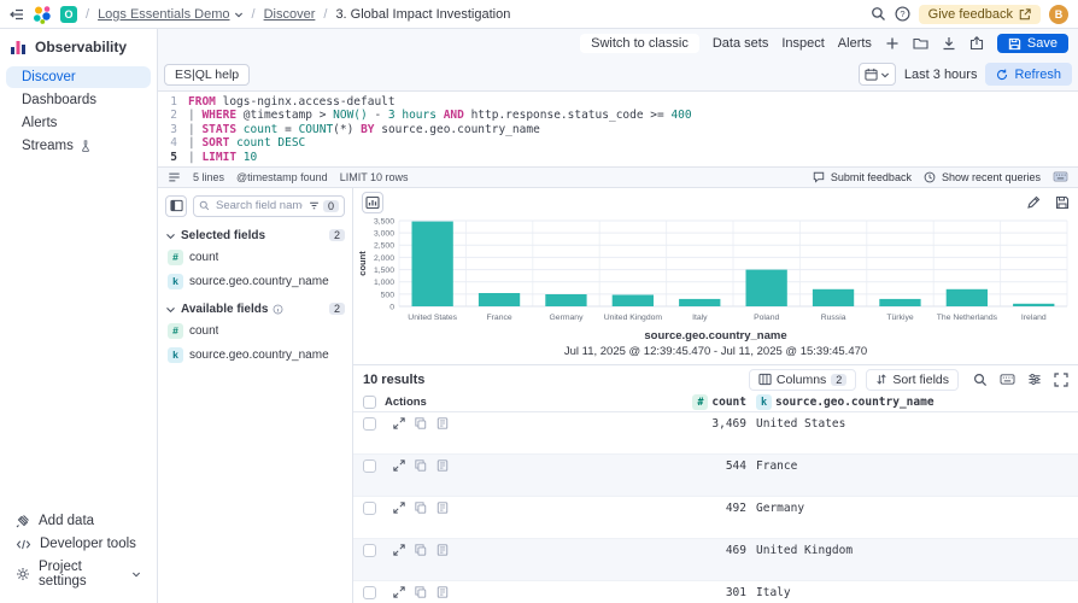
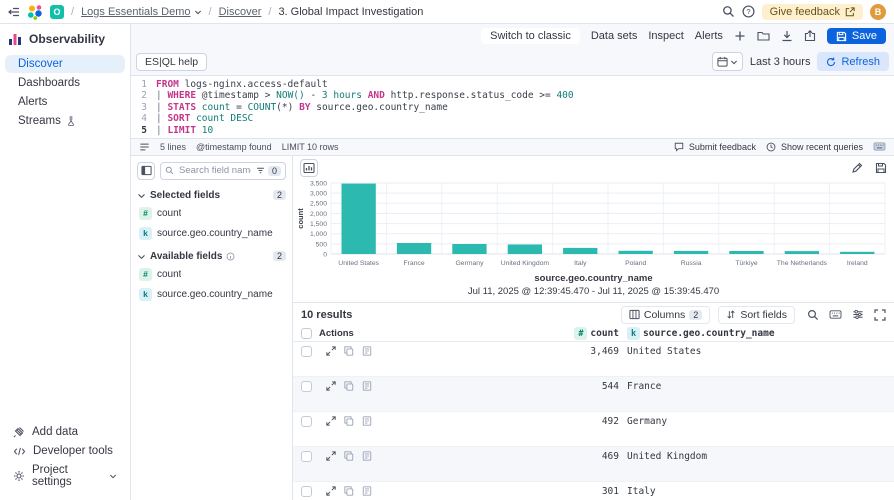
Poland: 1500 -> 200
Russia: 700 -> 200
Türkiye: 300 -> 100
The Netherlands: 700 -> 100
